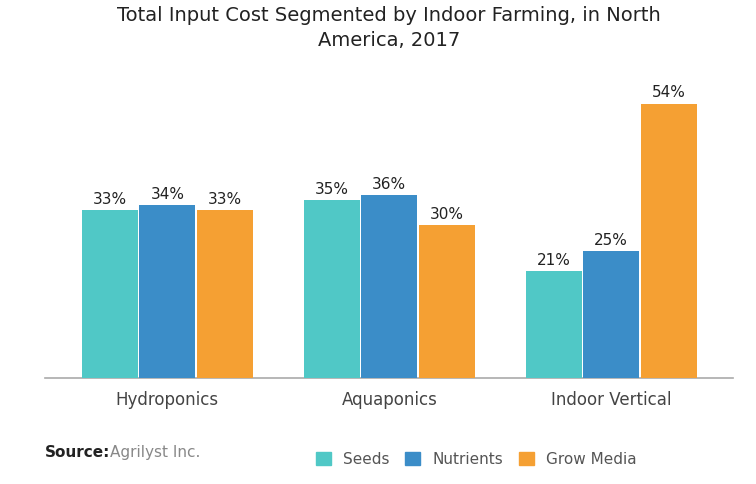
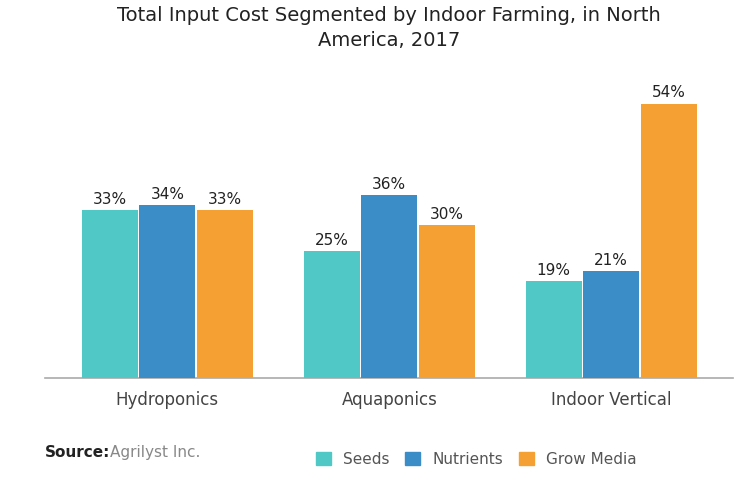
Seeds/Aquaponics: 35% -> 25%
Seeds/Indoor Vertical: 21% -> 19%
Nutrients/Indoor Vertical: 25% -> 21%
